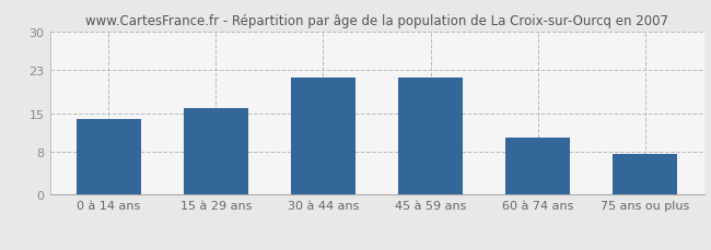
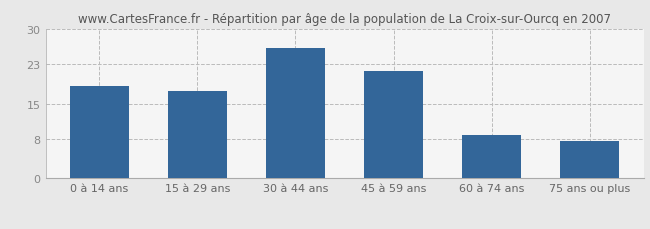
0 à 14 ans: 14.0 -> 18.5
15 à 29 ans: 16.0 -> 17.5
30 à 44 ans: 21.5 -> 26.2
60 à 74 ans: 10.5 -> 8.8
